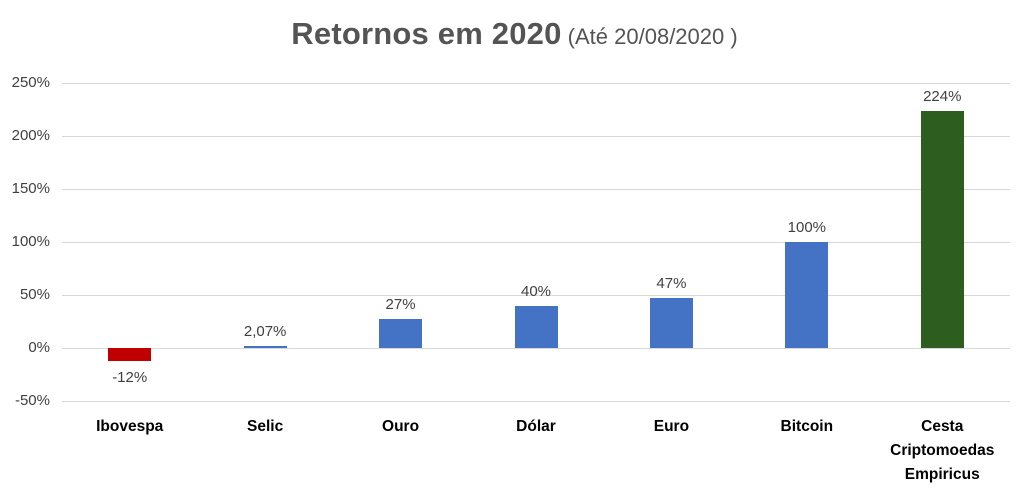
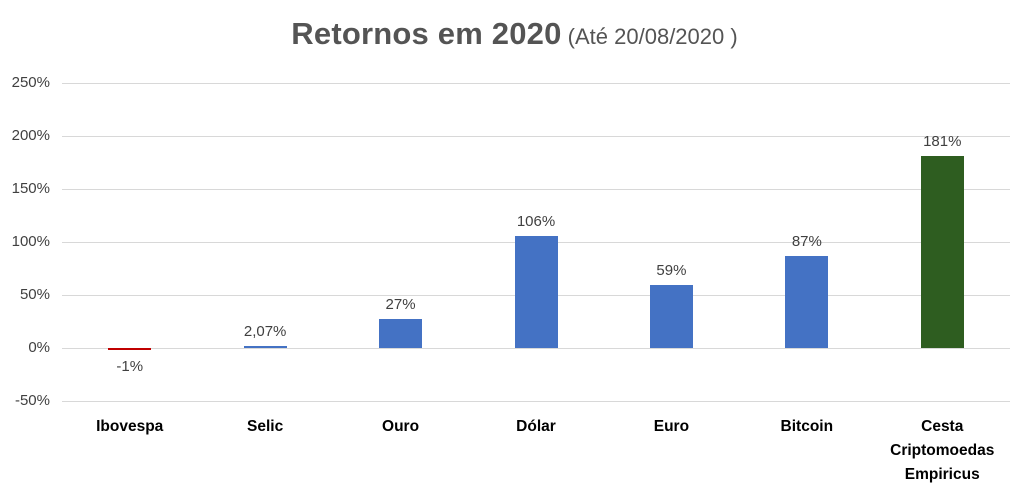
Ibovespa: -12% -> -1%
Dólar: 40% -> 106%
Euro: 47% -> 59%
Bitcoin: 100% -> 87%
Cesta Criptomoedas Empiricus: 224% -> 181%
